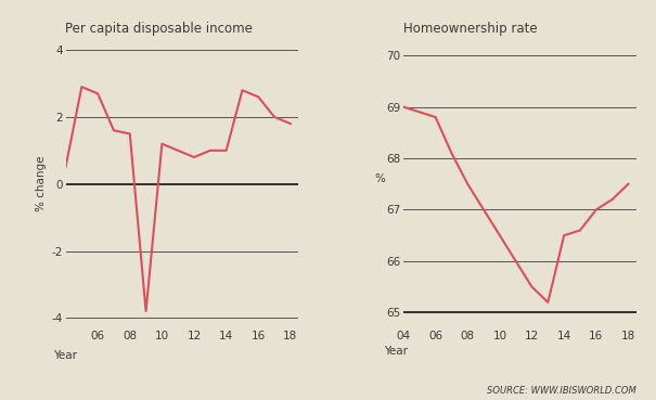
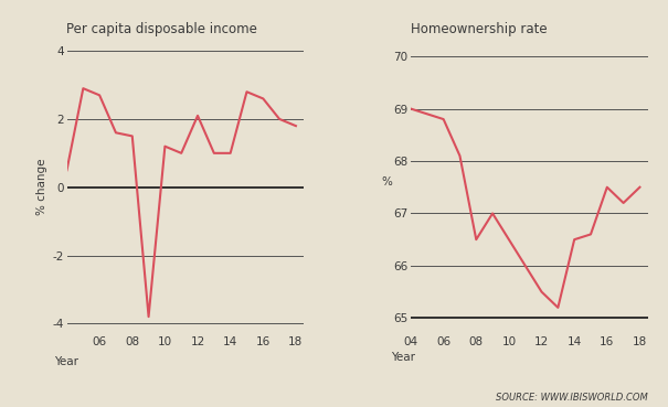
Per capita disposable income/12: 0.8 -> 2.1
Homeownership rate/08: 67.5 -> 66.5
Homeownership rate/16: 67.0 -> 67.5
